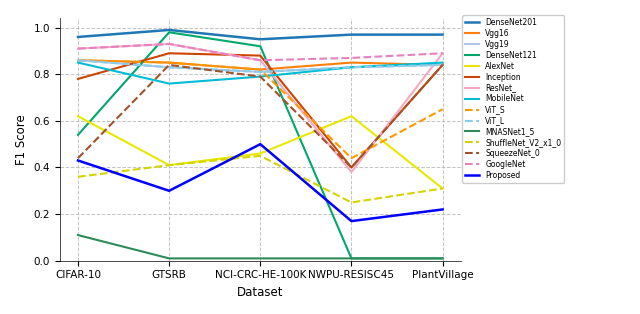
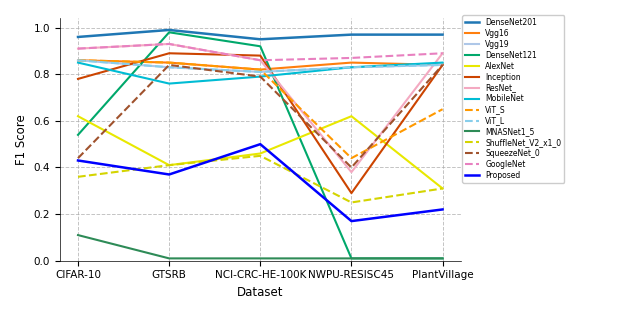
Proposed/GTSRB: 0.30 -> 0.37
Inception/NWPU-RESISC45: 0.40 -> 0.29
